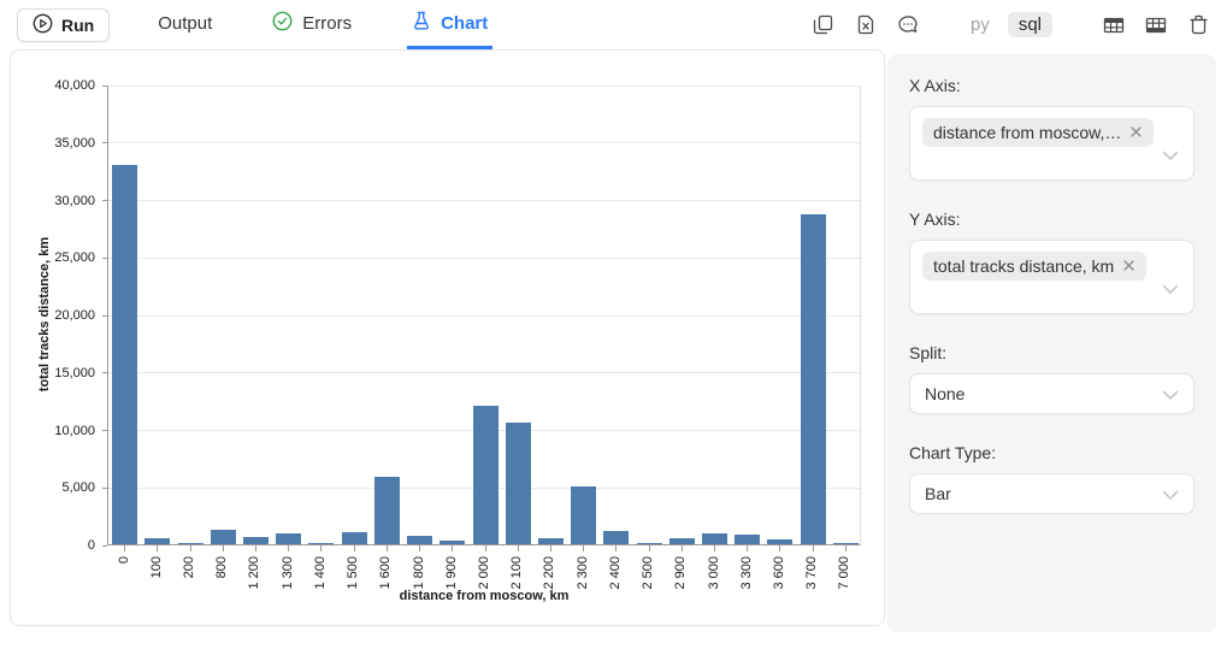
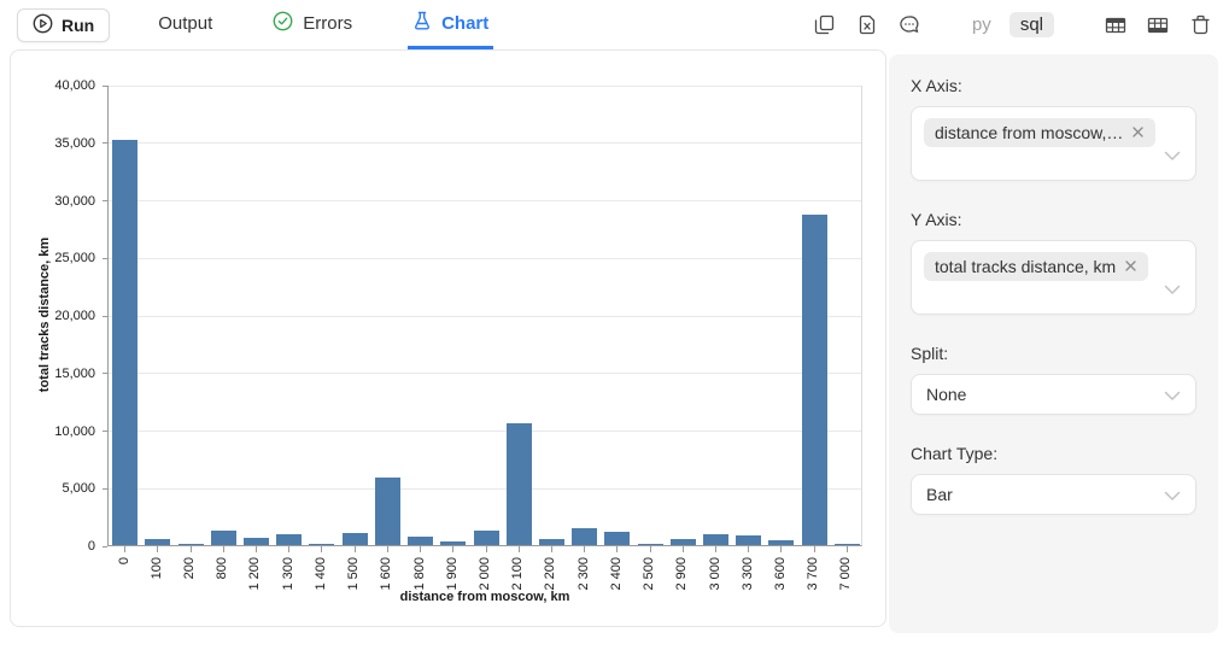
0: 33000 -> 35000
2 000: 12000 -> 1000
2 300: 5000 -> 2000
